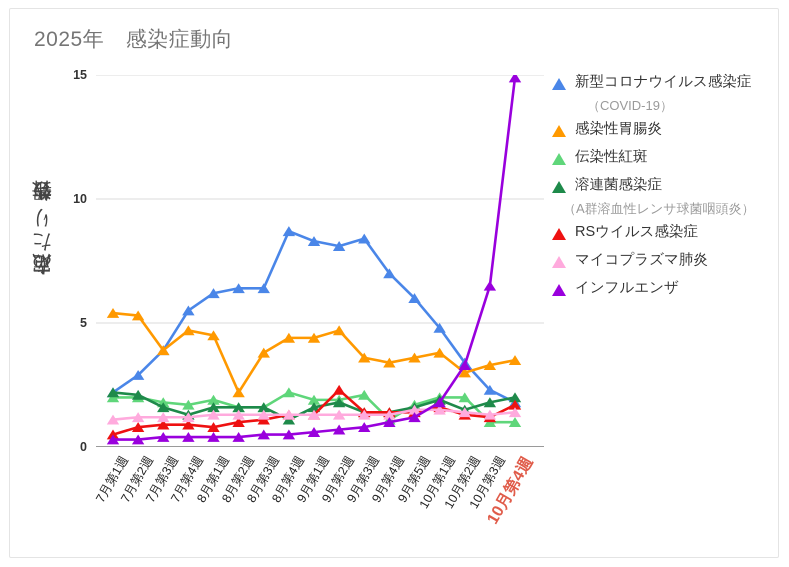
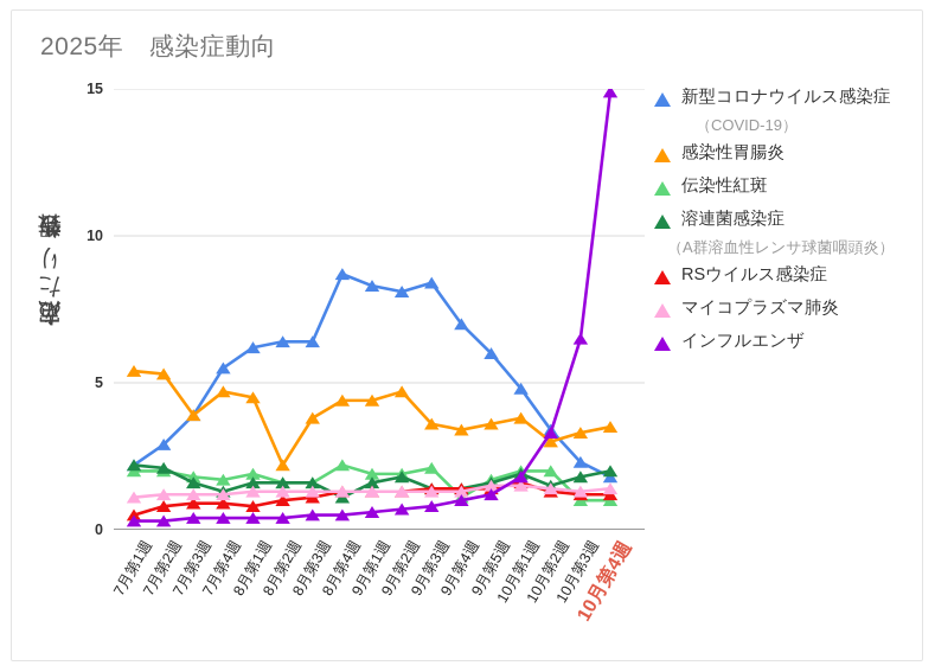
RSウイルス感染症/9月第2週: 2.3 -> 1.3
RSウイルス感染症/10月第4週: 1.7 -> 1.2
